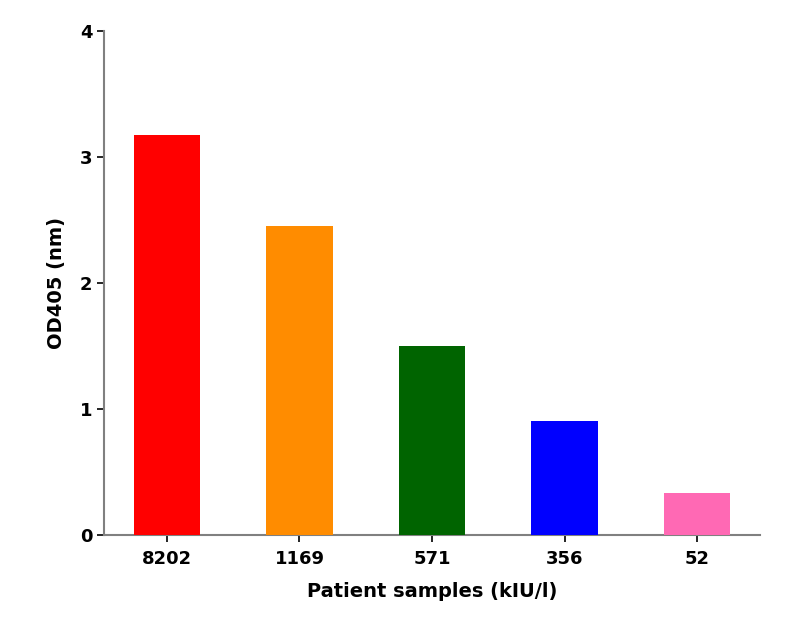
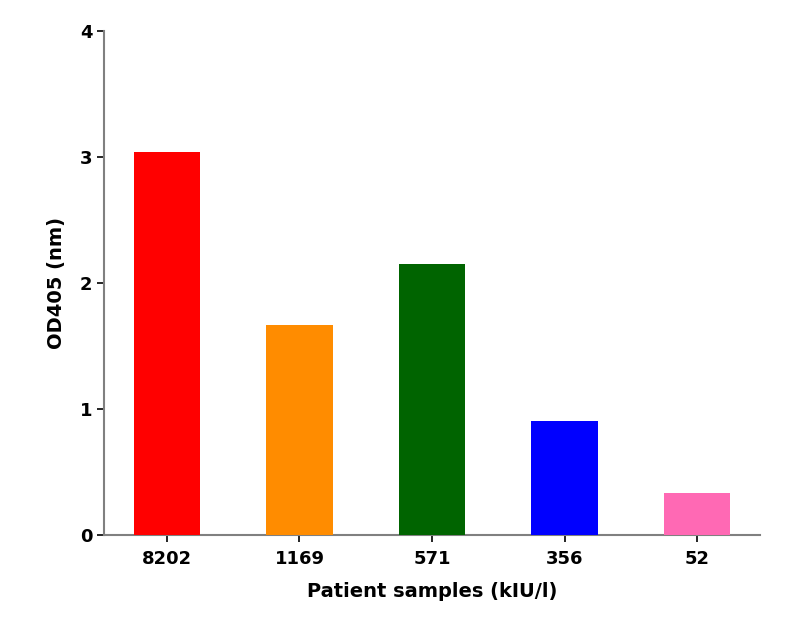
8202: 3.18 -> 3.04
1169: 2.45 -> 1.67
571: 1.50 -> 2.15
